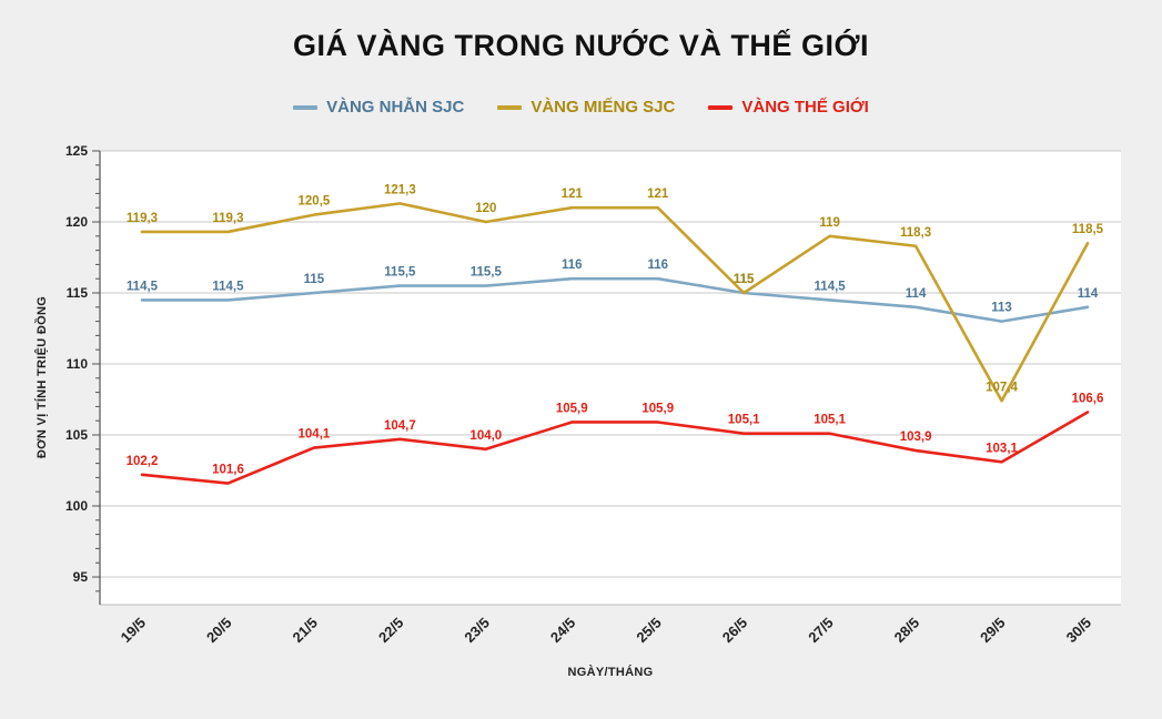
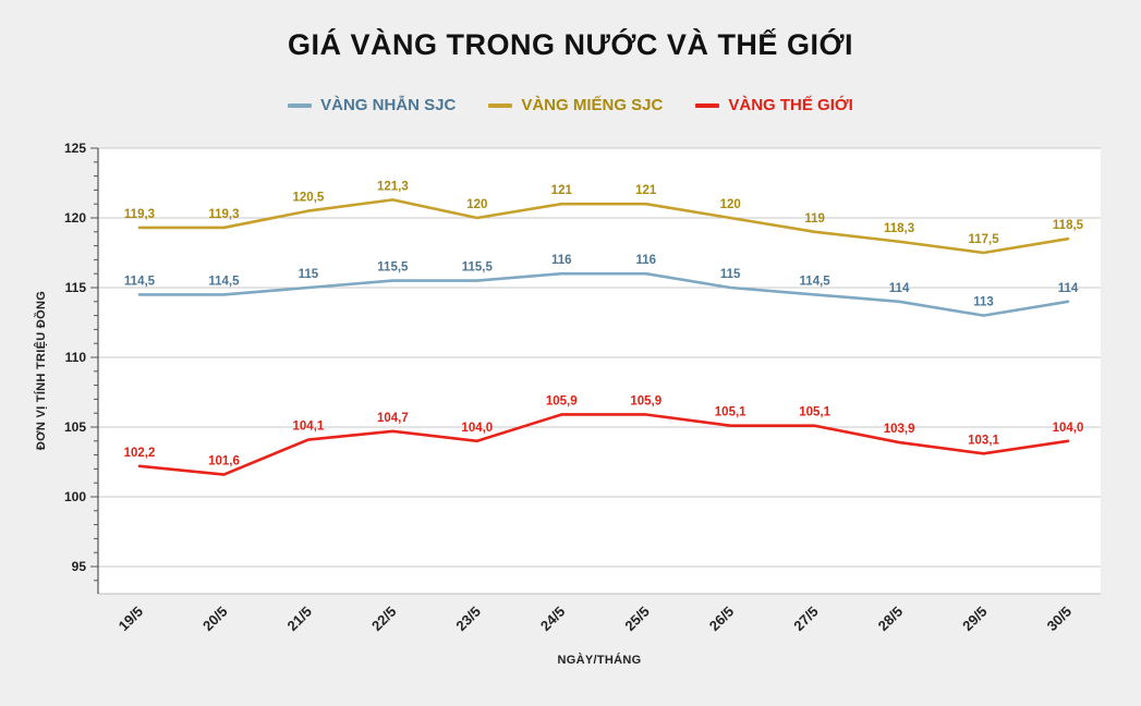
VÀNG MIẾNG SJC/26/5: 115 -> 120
VÀNG MIẾNG SJC/29/5: 107,4 -> 117,5
VÀNG THẾ GIỚI/30/5: 106,6 -> 104,0
